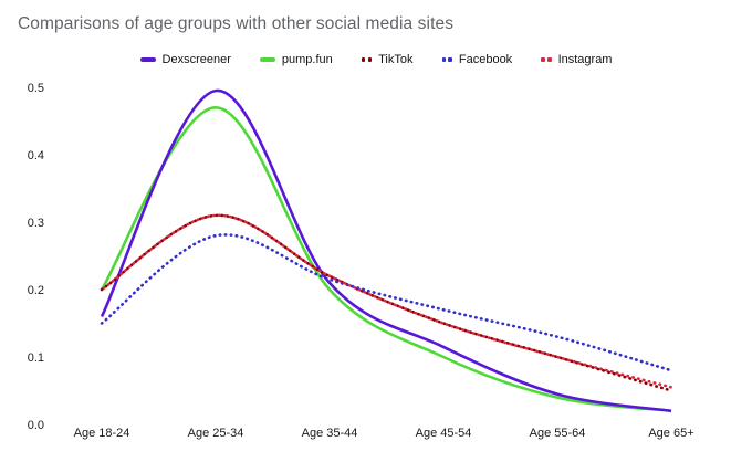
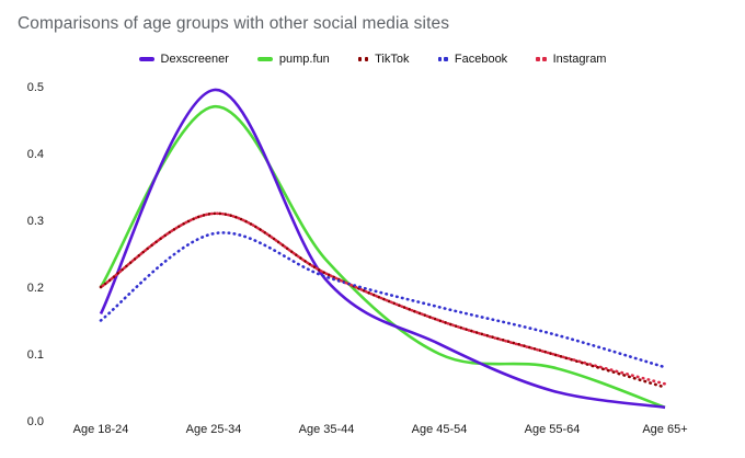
pump.fun/Age 35-44: 0.20 -> 0.24
pump.fun/Age 55-64: 0.04 -> 0.08
